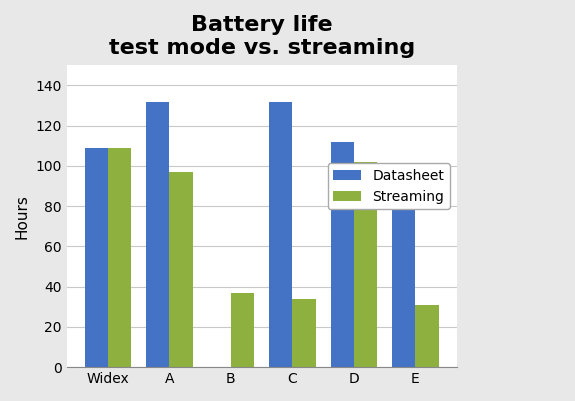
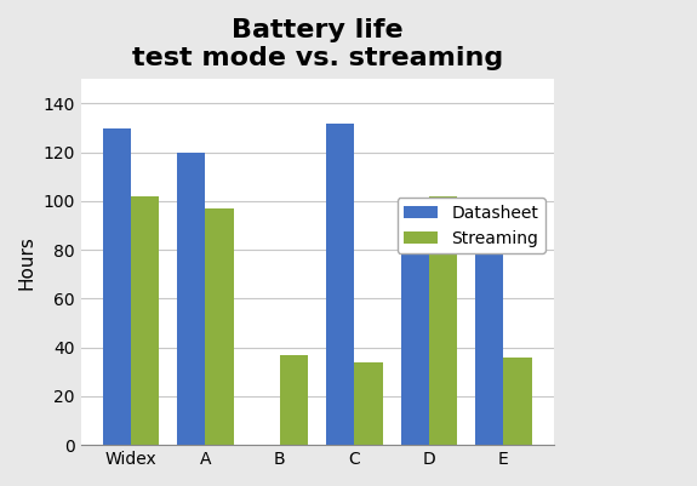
Datasheet/Widex: 109 -> 130
Streaming/Widex: 109 -> 102
Datasheet/A: 132 -> 120
Datasheet/D: 112 -> 100
Streaming/E: 31 -> 36
